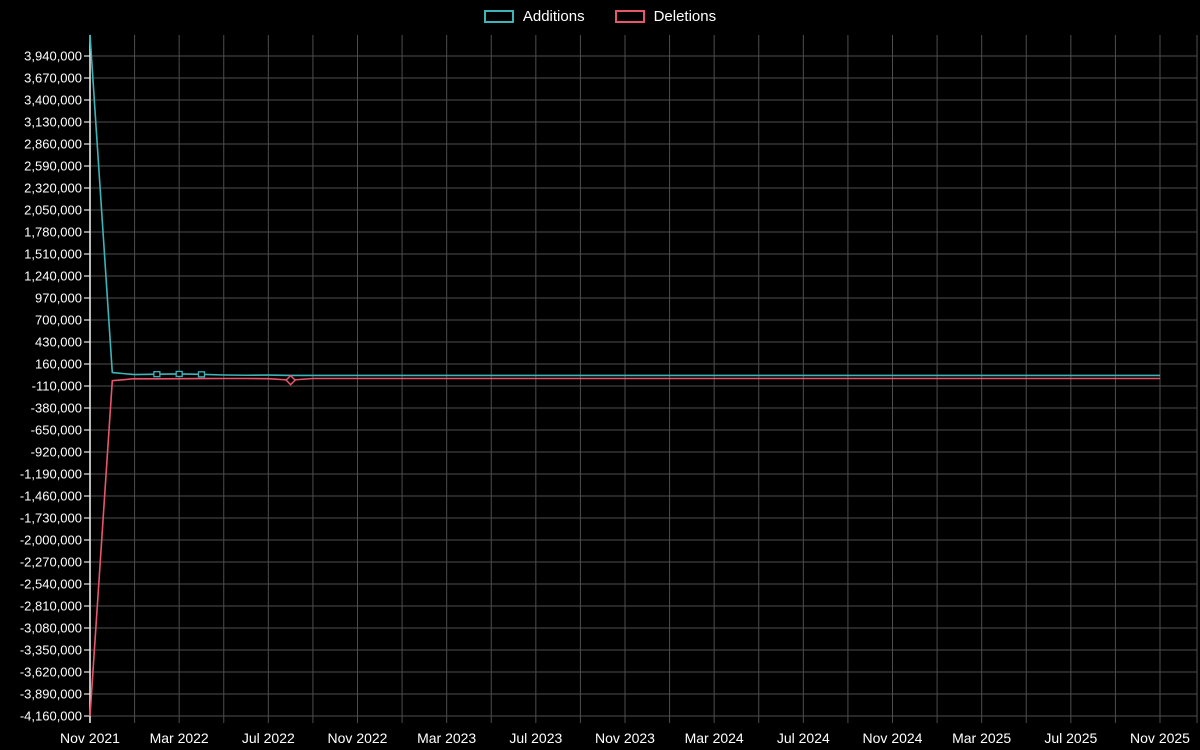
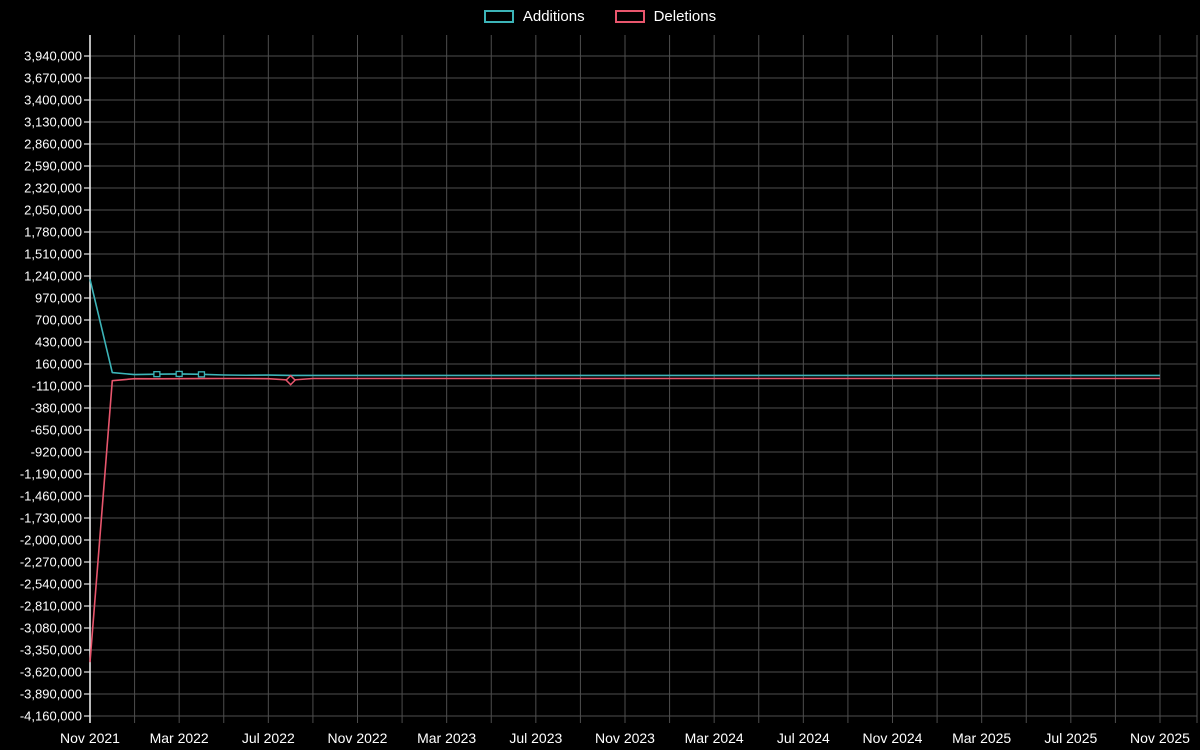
Additions/Nov 2021: 4200000 -> 1200000
Deletions/Nov 2021: -4200000 -> -3500000
